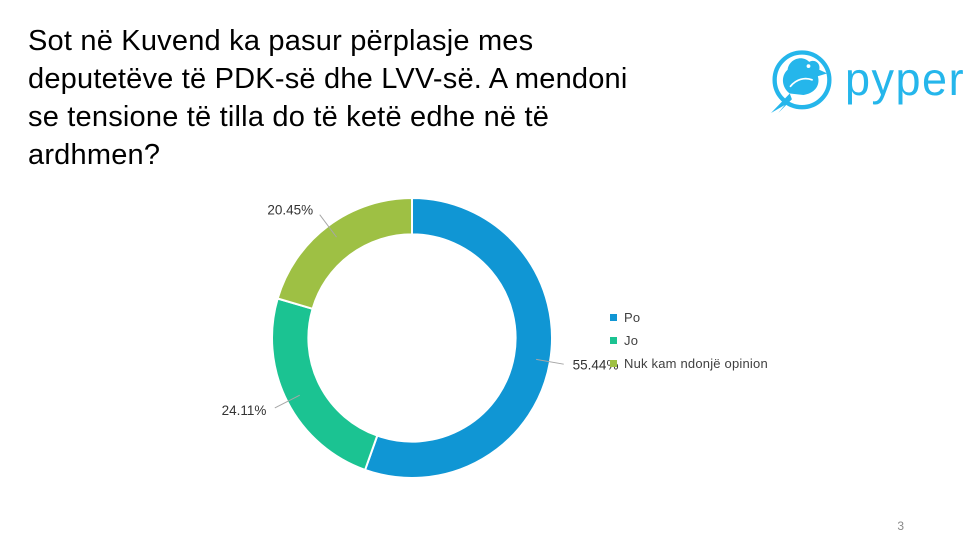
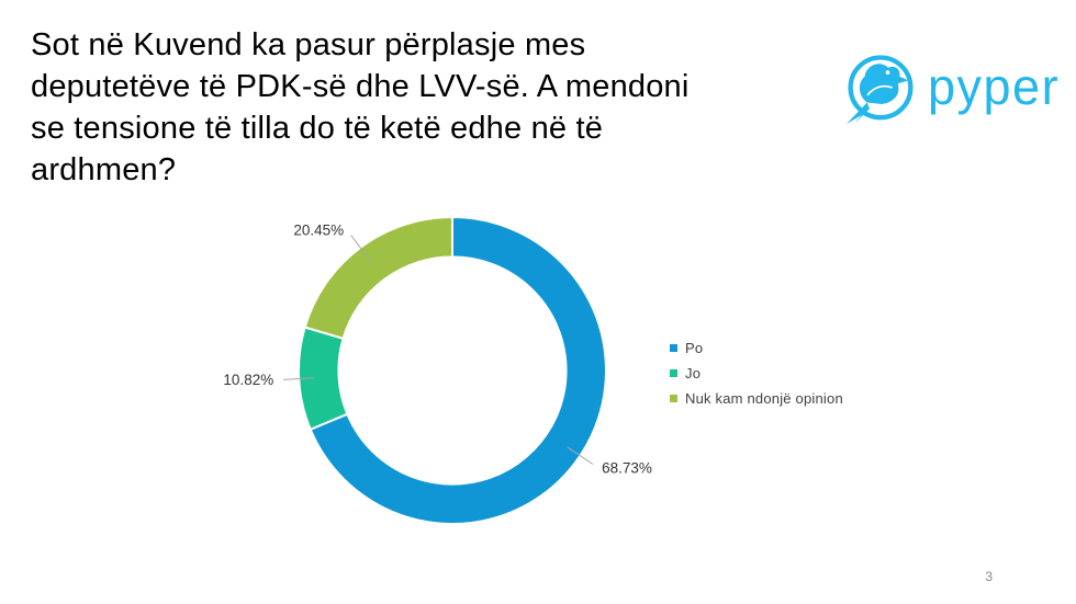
Po: 55.44% -> 68.73%
Jo: 24.11% -> 10.82%
